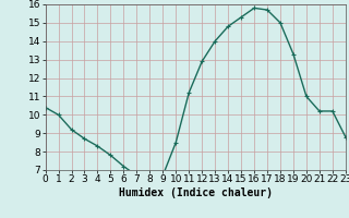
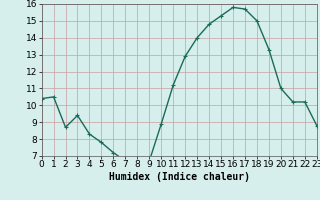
1: 10.0 -> 10.5
2: 9.2 -> 8.7
3: 8.7 -> 9.4
10: 8.5 -> 8.9
